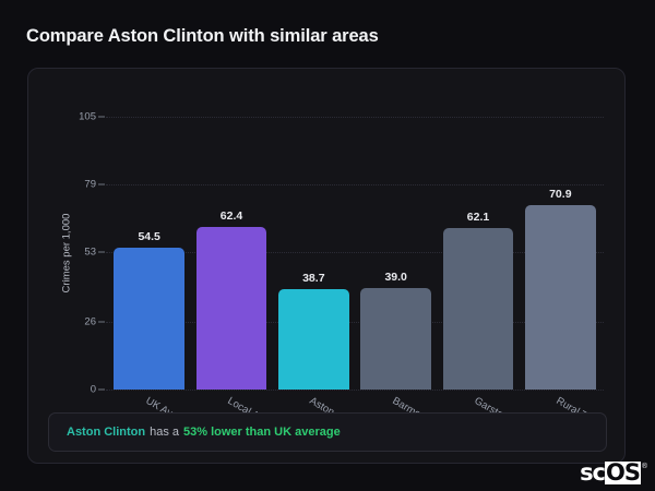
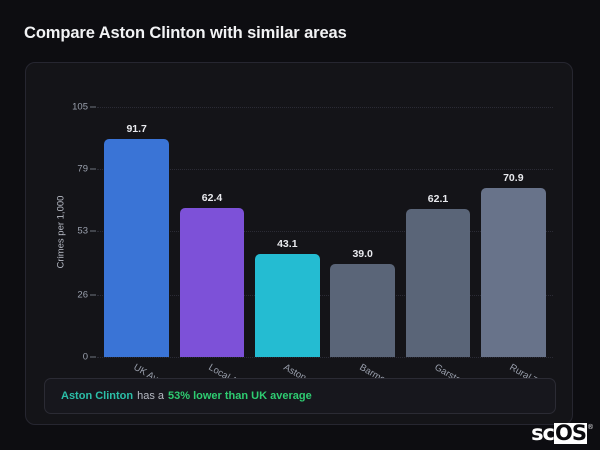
UK Average: 54.5 -> 91.7
Aston Clin...: 38.7 -> 43.1
